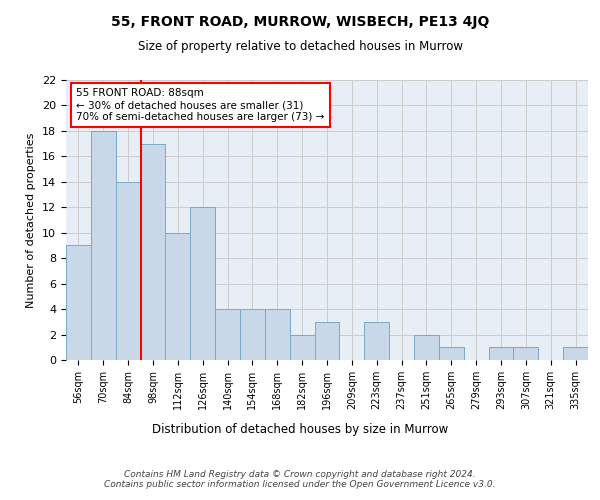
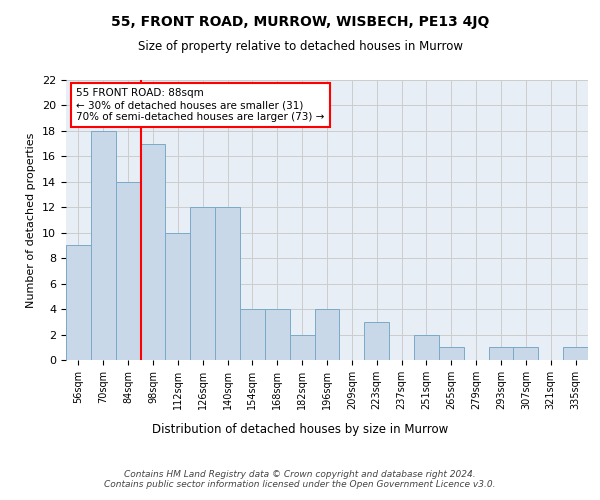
140sqm: 4 -> 12
196sqm: 3 -> 4
